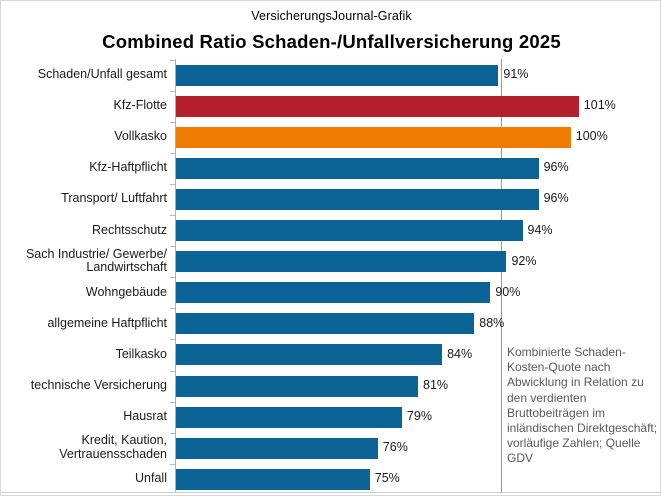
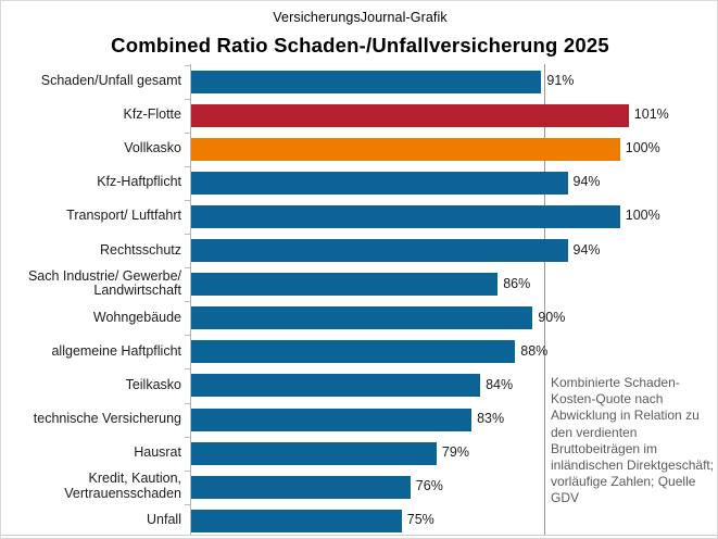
Kfz-Haftpflicht: 96% -> 94%
Transport/ Luftfahrt: 96% -> 100%
Sach Industrie/ Gewerbe/ Landwirtschaft: 92% -> 86%
technische Versicherung: 81% -> 83%
